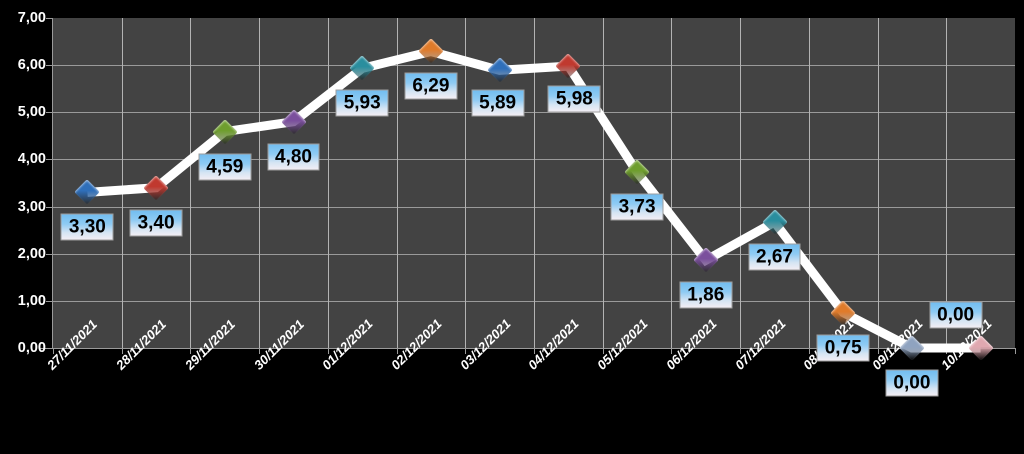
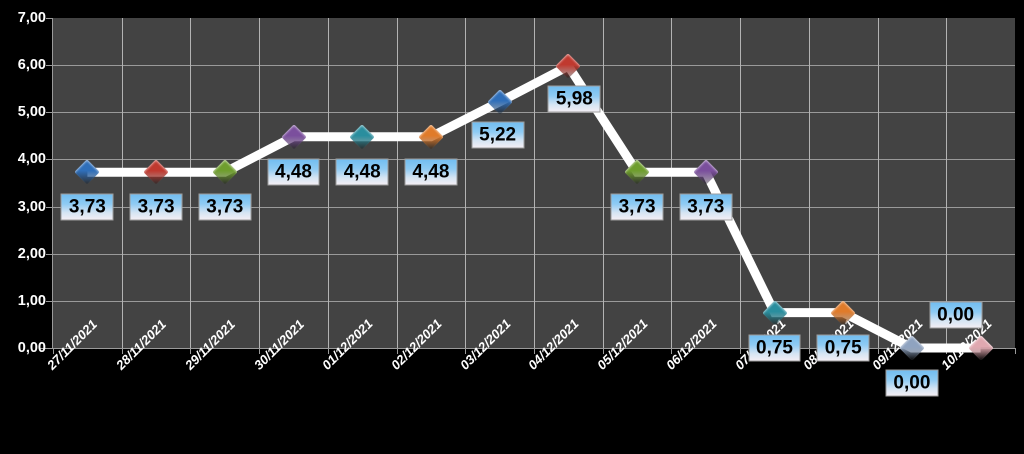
27/11/2021: 3,30 -> 3,73
28/11/2021: 3,40 -> 3,73
29/11/2021: 4,59 -> 3,73
30/11/2021: 4,80 -> 4,48
01/12/2021: 5,93 -> 4,48
02/12/2021: 6,29 -> 4,48
03/12/2021: 5,89 -> 5,22
06/12/2021: 1,86 -> 3,73
07/12/2021: 2,67 -> 0,75
